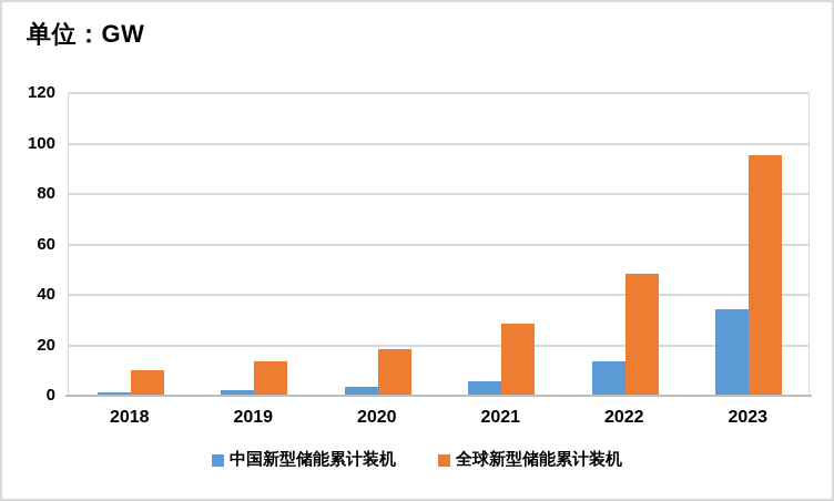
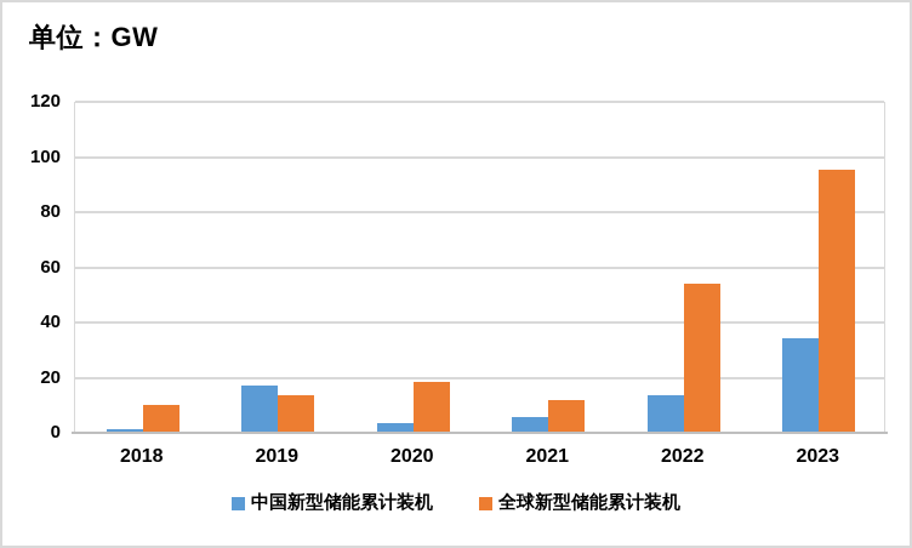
中国新型储能累计装机/2019: 2 -> 17
全球新型储能累计装机/2021: 29 -> 12
全球新型储能累计装机/2022: 48 -> 54
